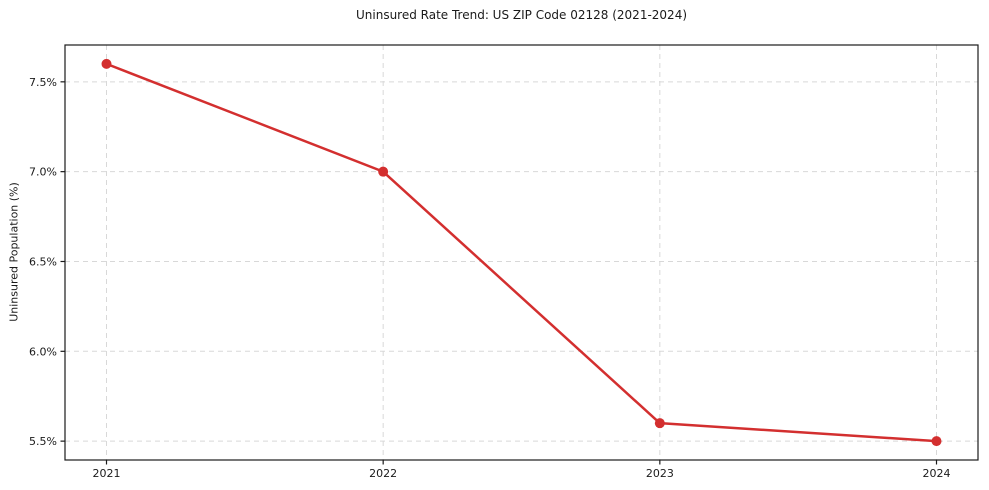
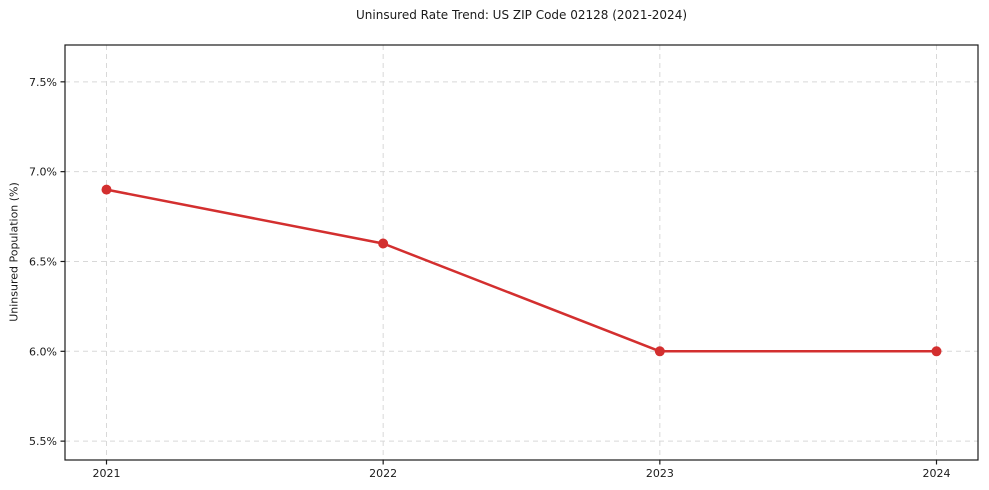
2021: 7.6% -> 6.9%
2022: 7.0% -> 6.6%
2023: 5.6% -> 6.0%
2024: 5.5% -> 6.0%
